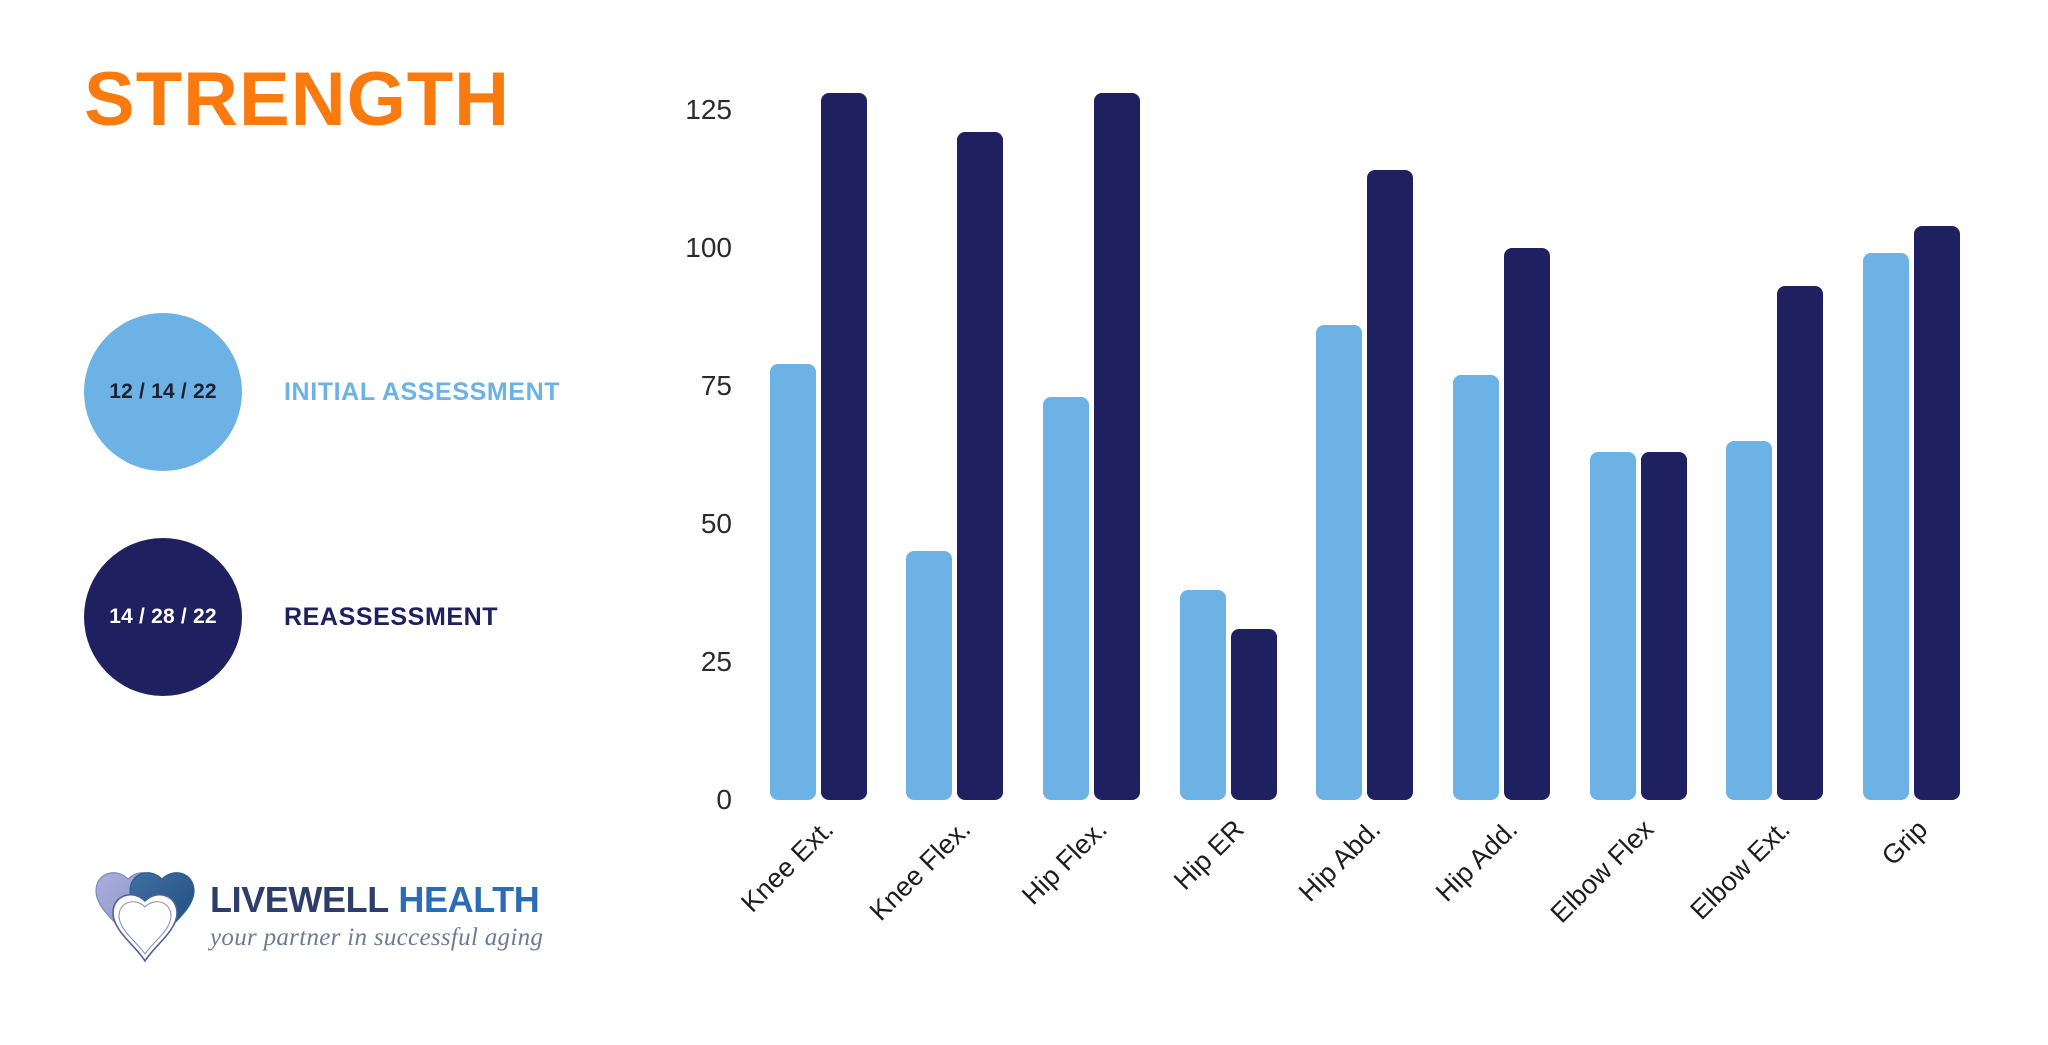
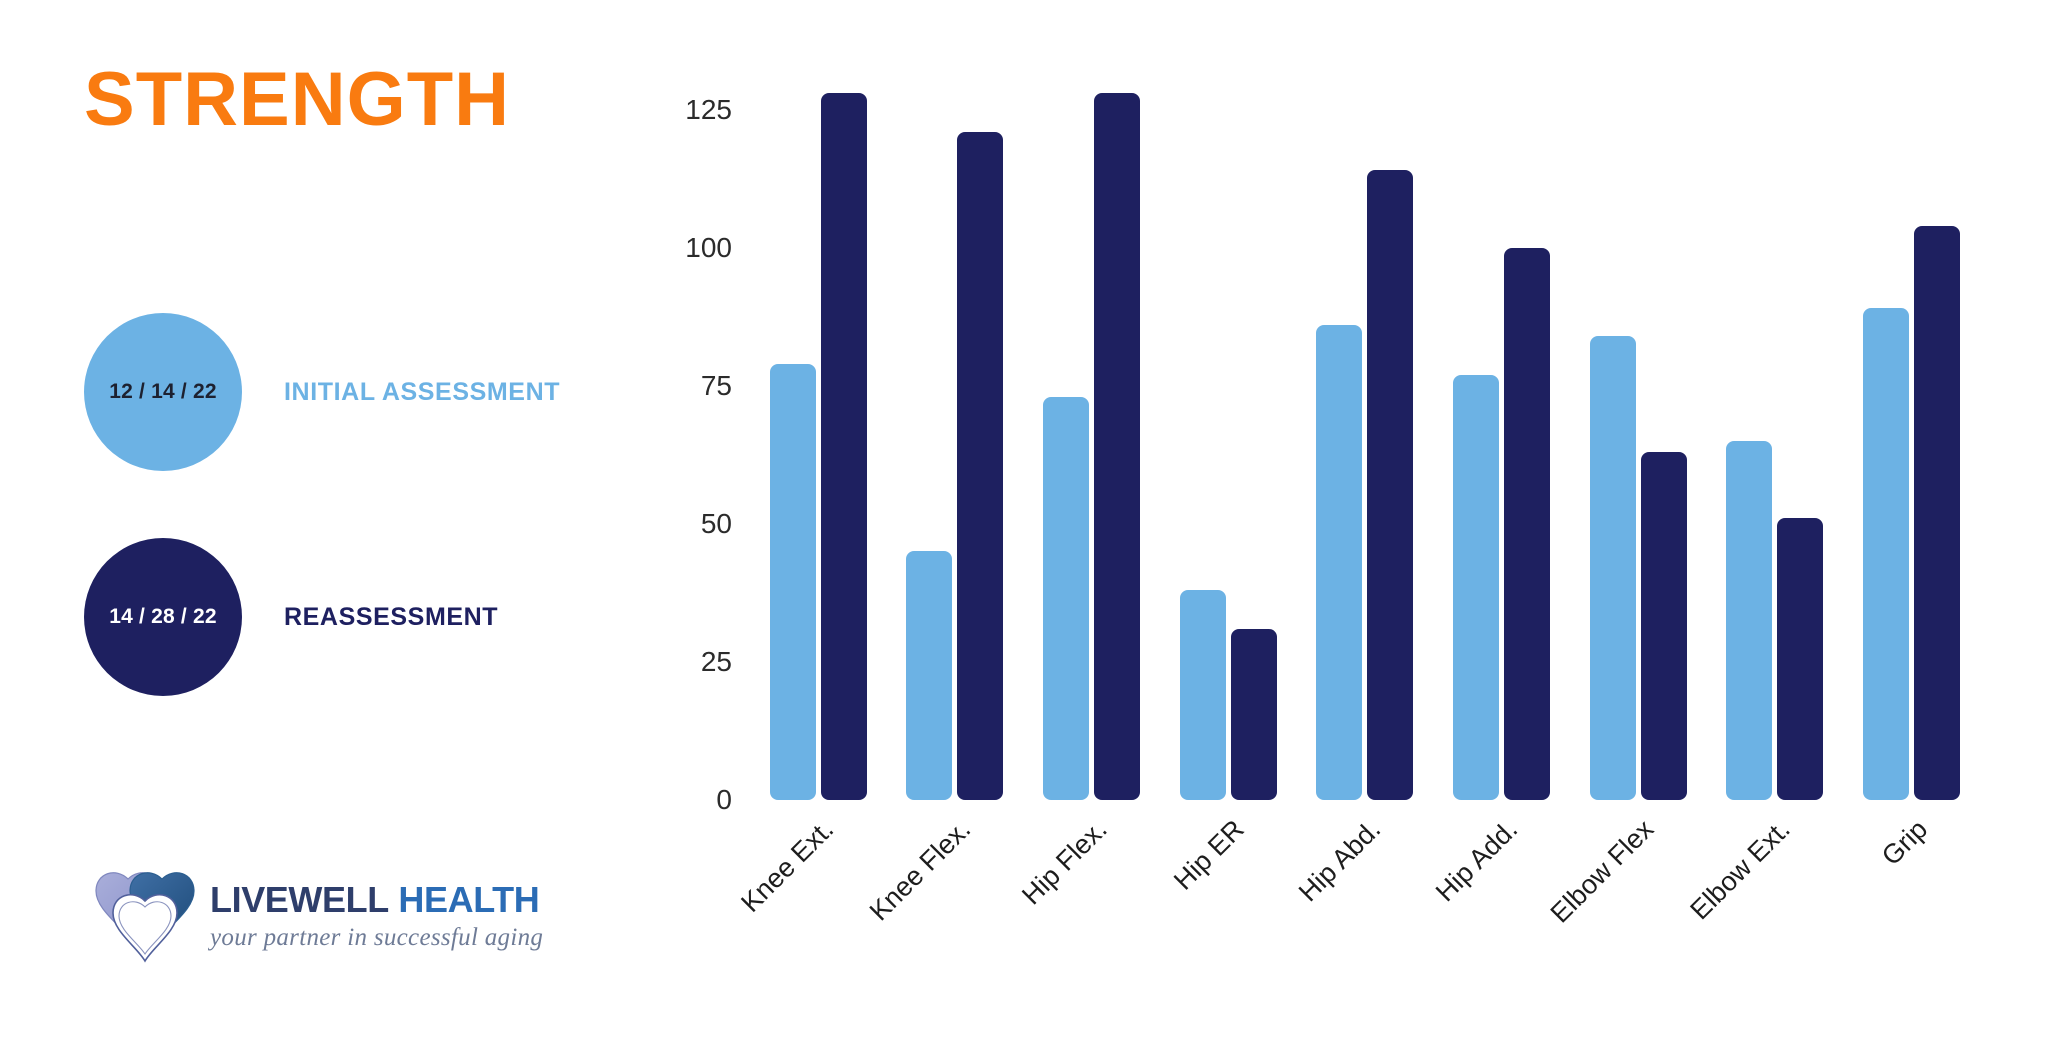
INITIAL ASSESSMENT/Elbow Flex: 63 -> 84
REASSESSMENT/Elbow Ext.: 93 -> 51
INITIAL ASSESSMENT/Grip: 99 -> 89
